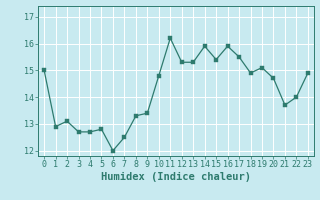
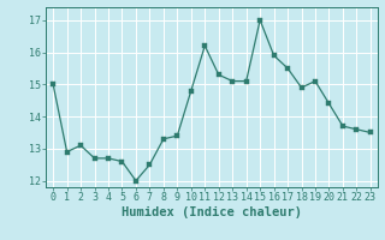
5: 12.8 -> 12.6
13: 15.3 -> 15.1
14: 15.9 -> 15.1
15: 15.4 -> 17.0
20: 14.7 -> 14.4
22: 14.0 -> 13.6
23: 14.9 -> 13.5
